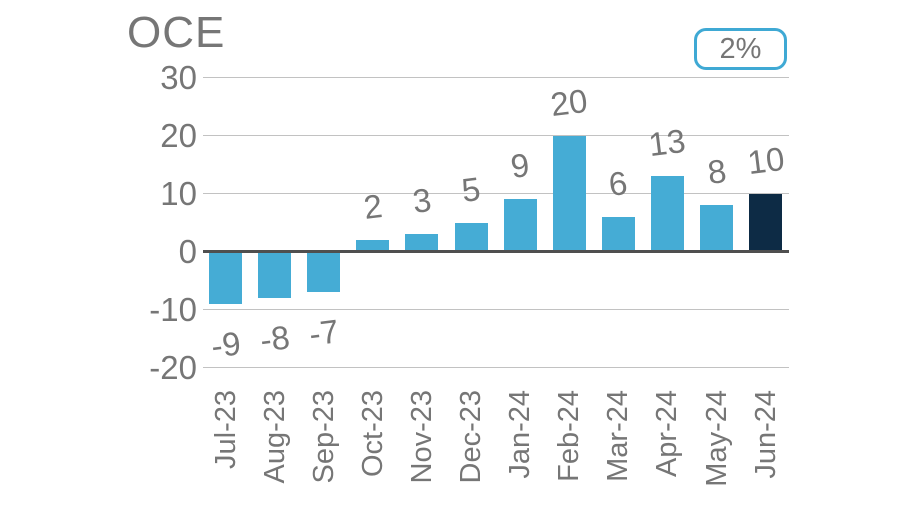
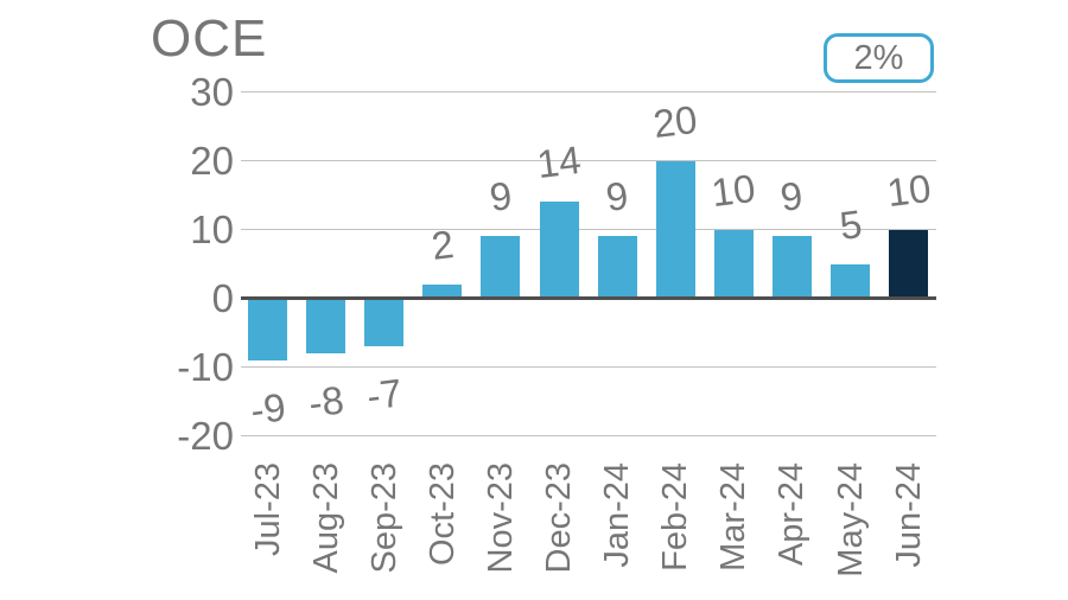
Nov-23: 3 -> 9
Dec-23: 5 -> 14
Mar-24: 6 -> 10
Apr-24: 13 -> 9
May-24: 8 -> 5
